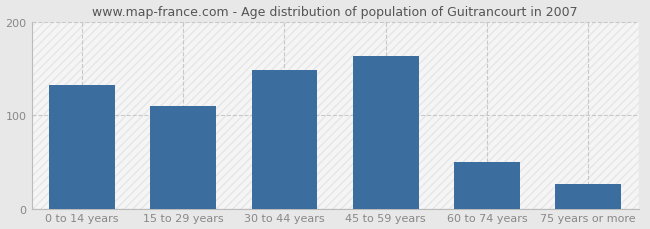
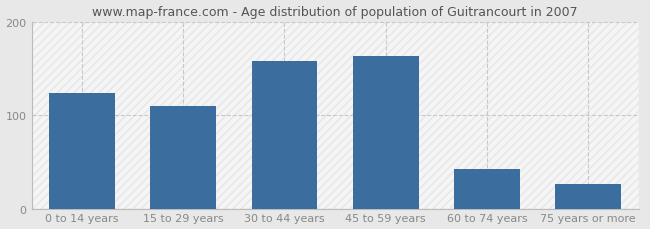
0 to 14 years: 132 -> 124
30 to 44 years: 148 -> 158
60 to 74 years: 50 -> 42
